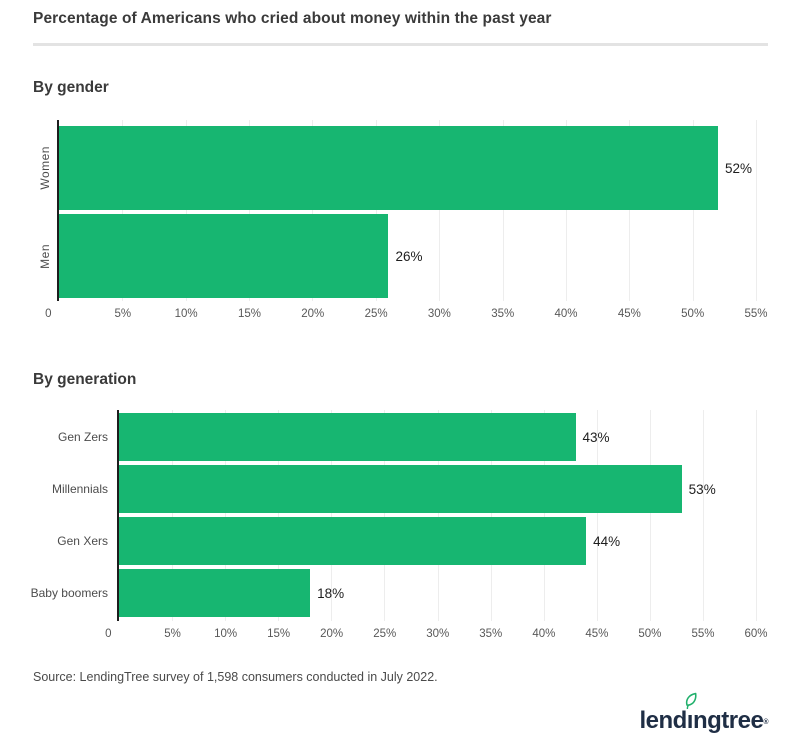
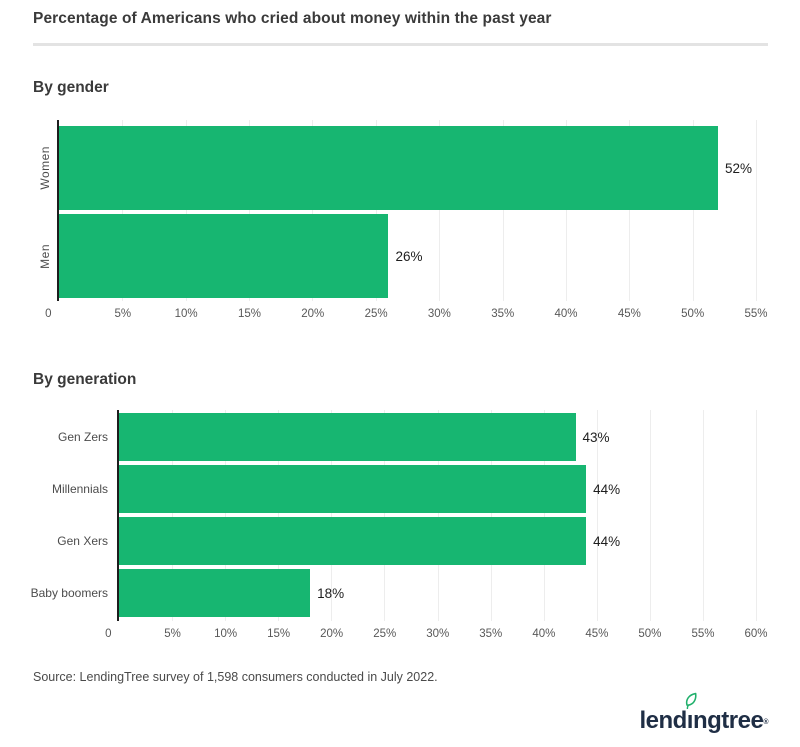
By generation/Millennials: 53% -> 44%
